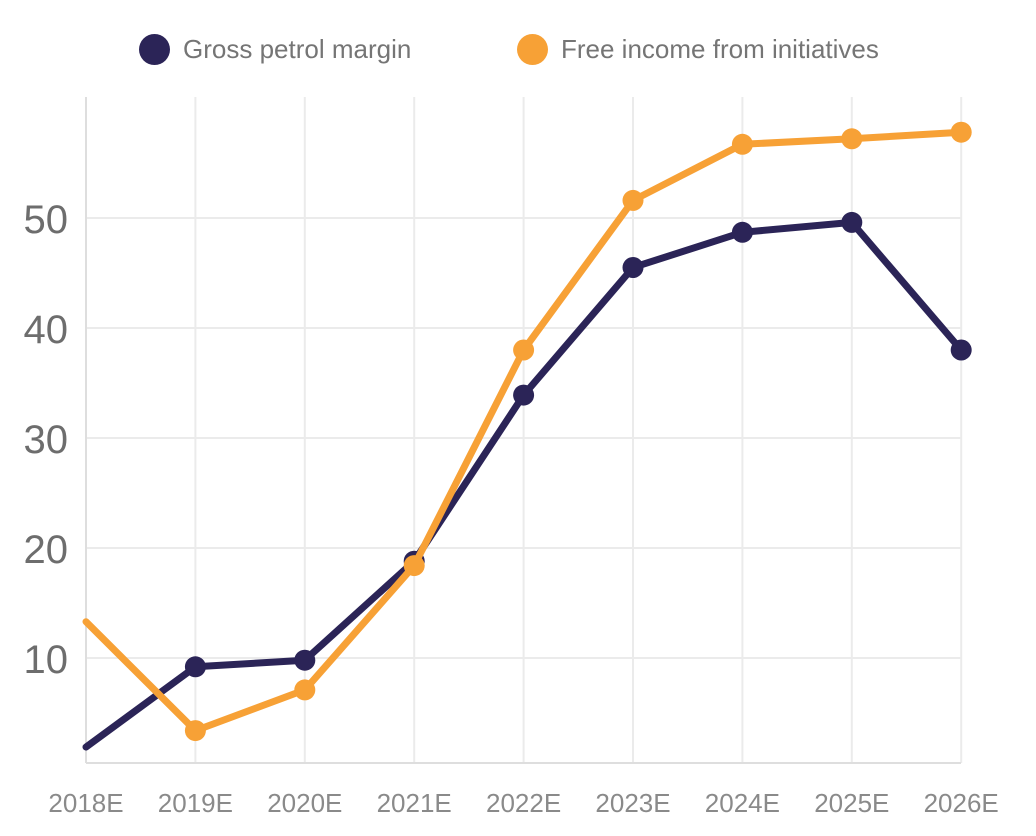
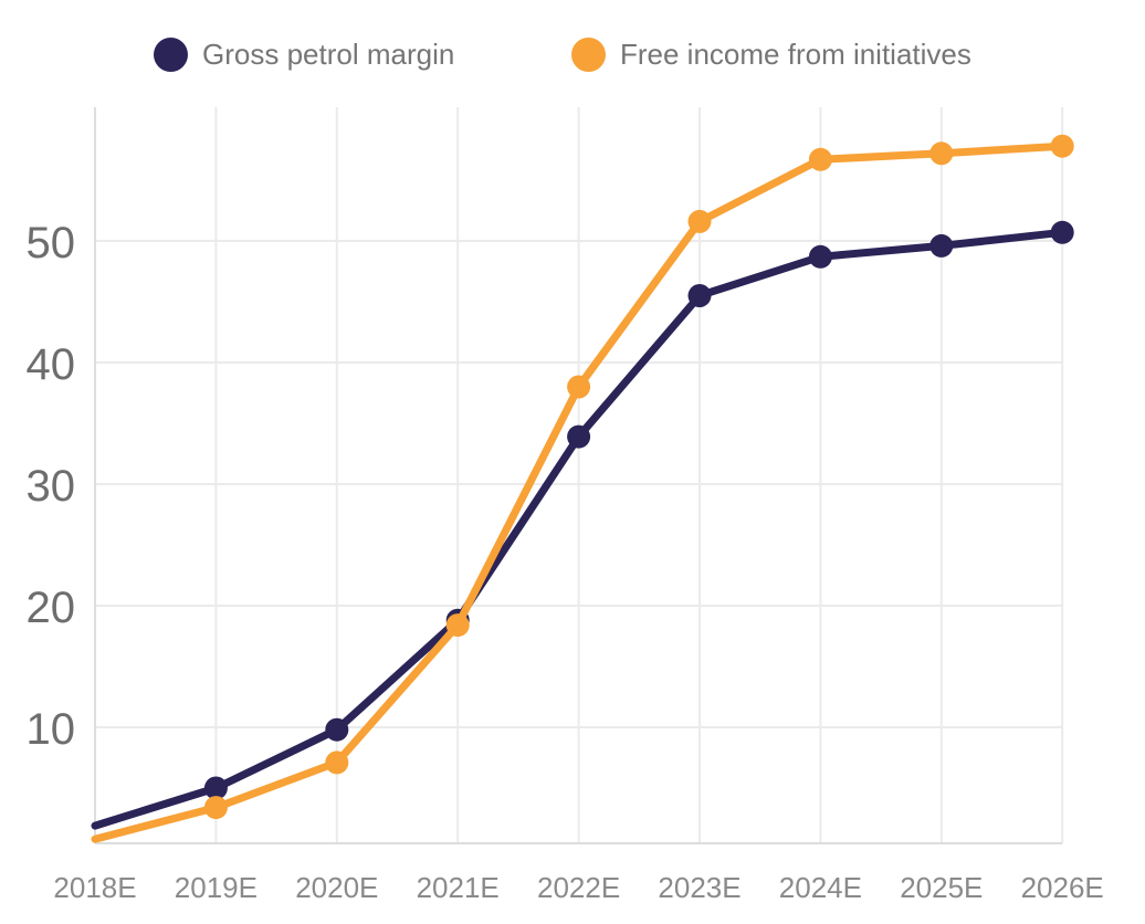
Free income from initiatives/2018E: 13.3 -> 0.8
Gross petrol margin/2019E: 9.2 -> 5.0
Gross petrol margin/2026E: 38.0 -> 50.7
